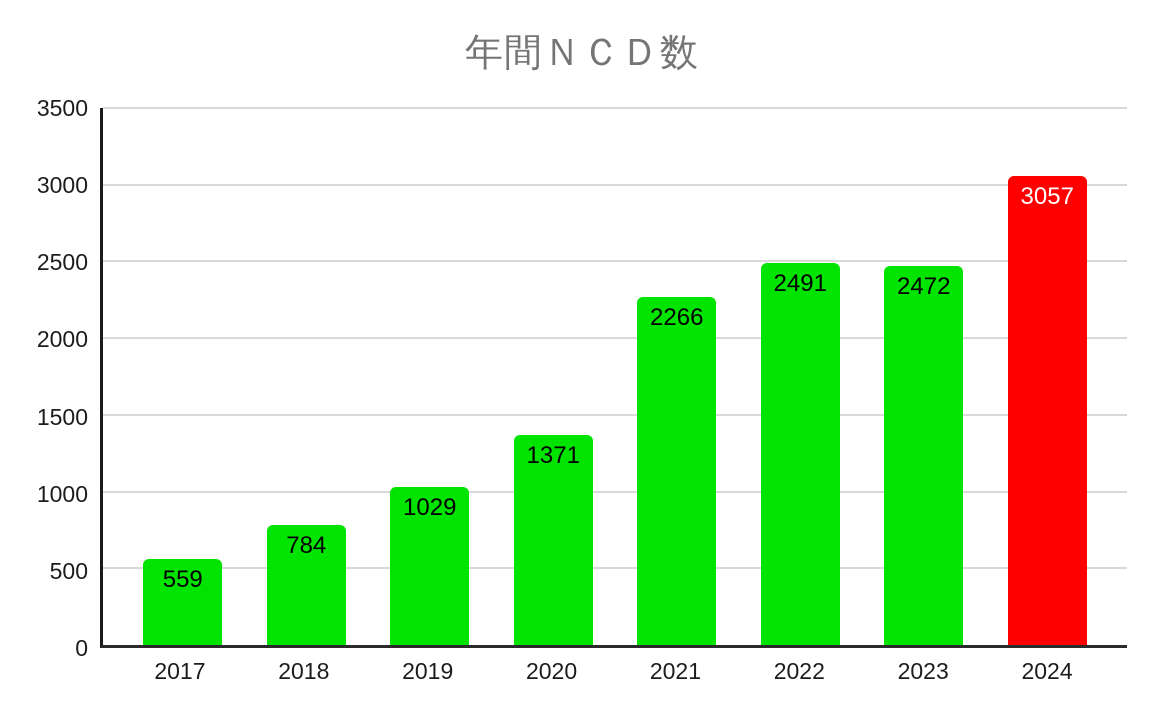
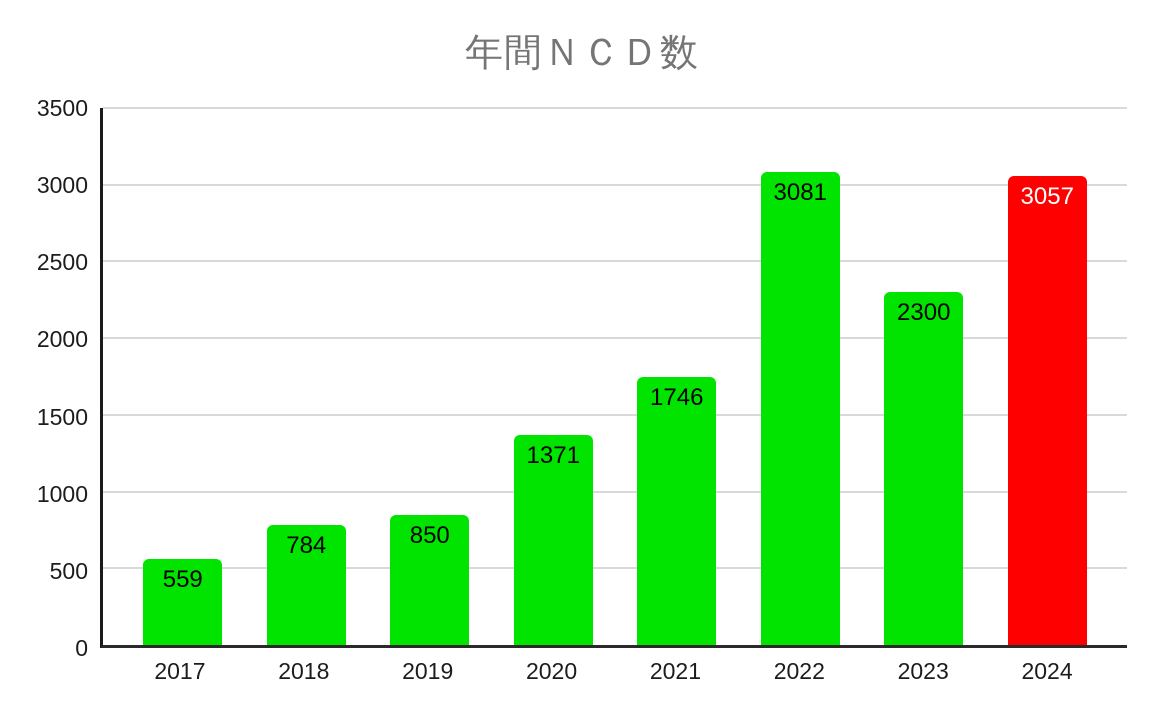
2019: 1029 -> 850
2021: 2266 -> 1746
2022: 2491 -> 3081
2023: 2472 -> 2300
